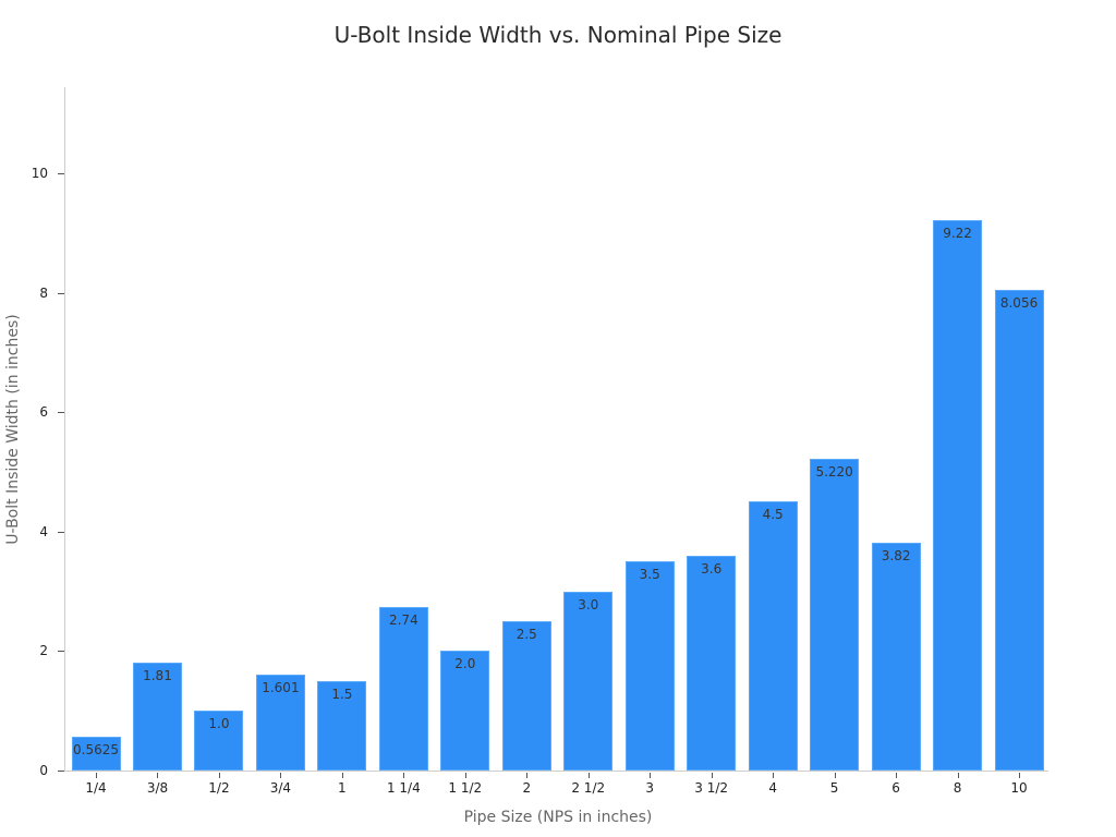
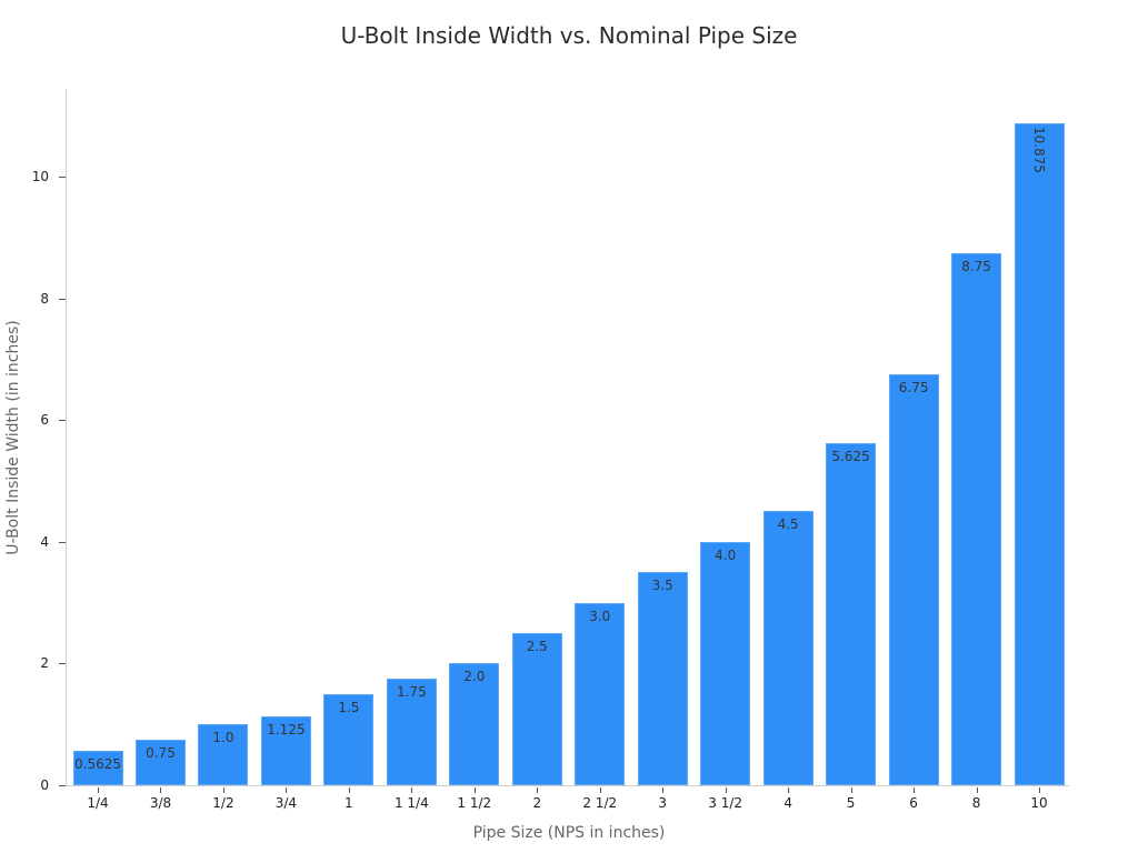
3/8: 1.81 -> 0.75
3/4: 1.601 -> 1.125
1 1/4: 2.74 -> 1.75
3 1/2: 3.6 -> 4.0
5: 5.220 -> 5.625
6: 3.82 -> 6.75
8: 9.22 -> 8.75
10: 8.056 -> 10.875
